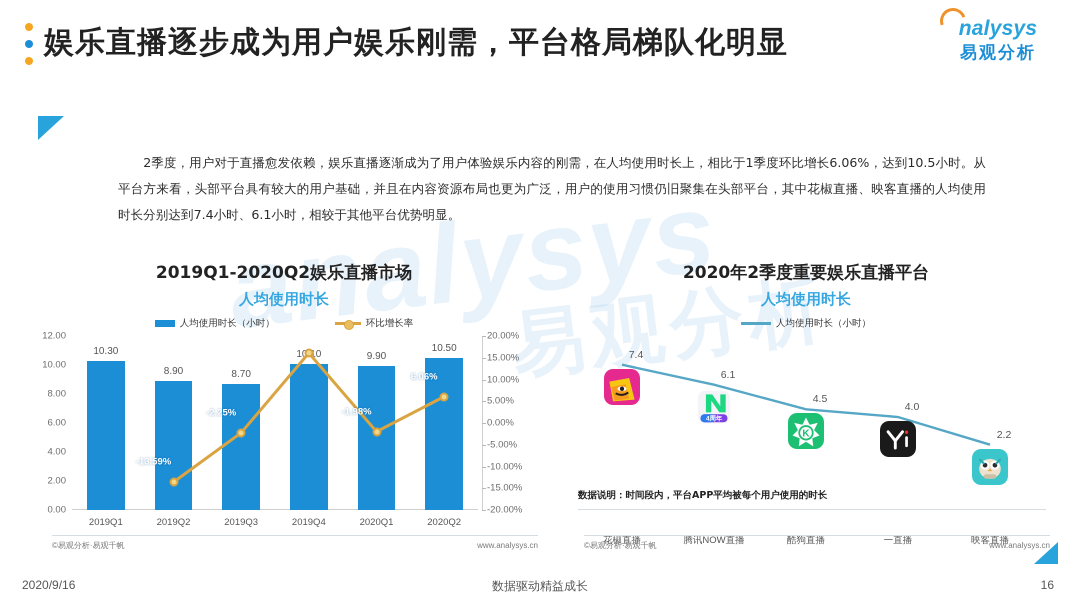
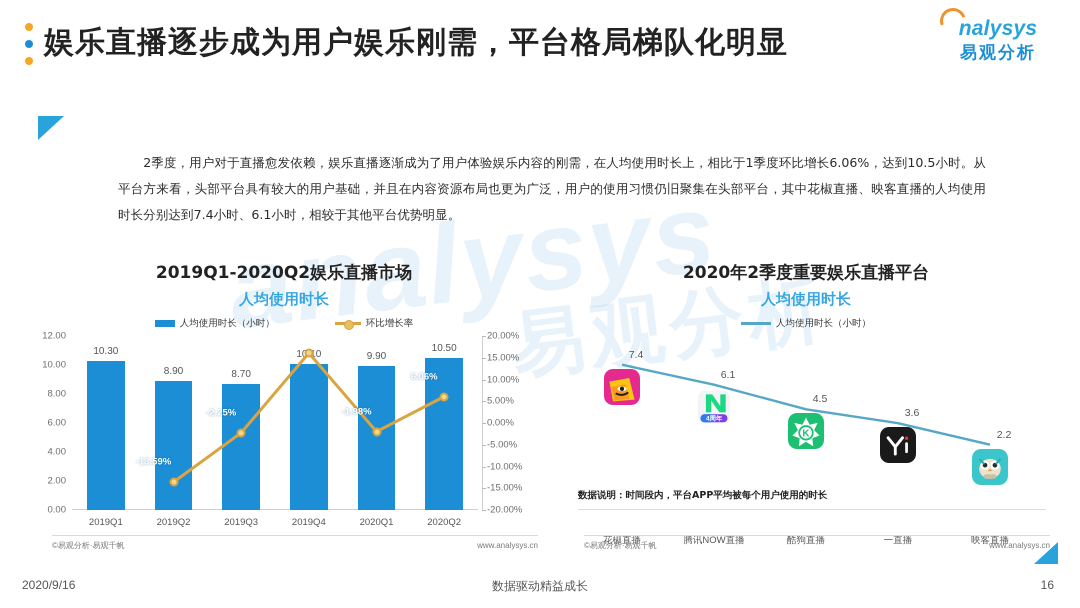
2020年2季度重要娱乐直播平台/一直播: 4.0 -> 3.6
